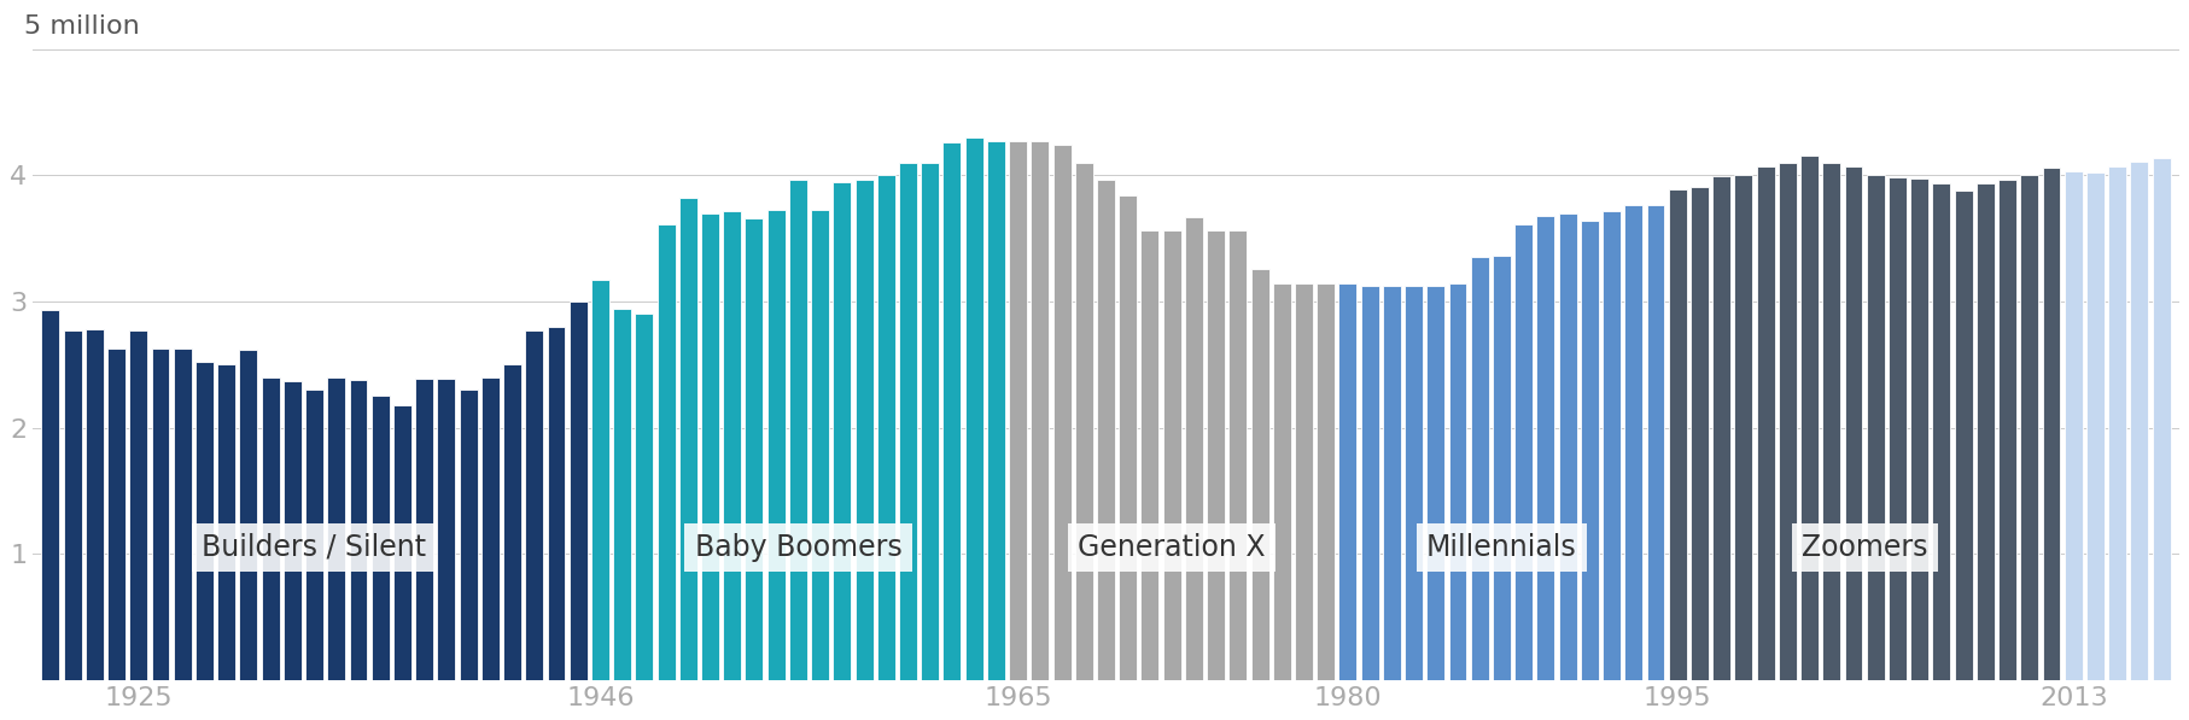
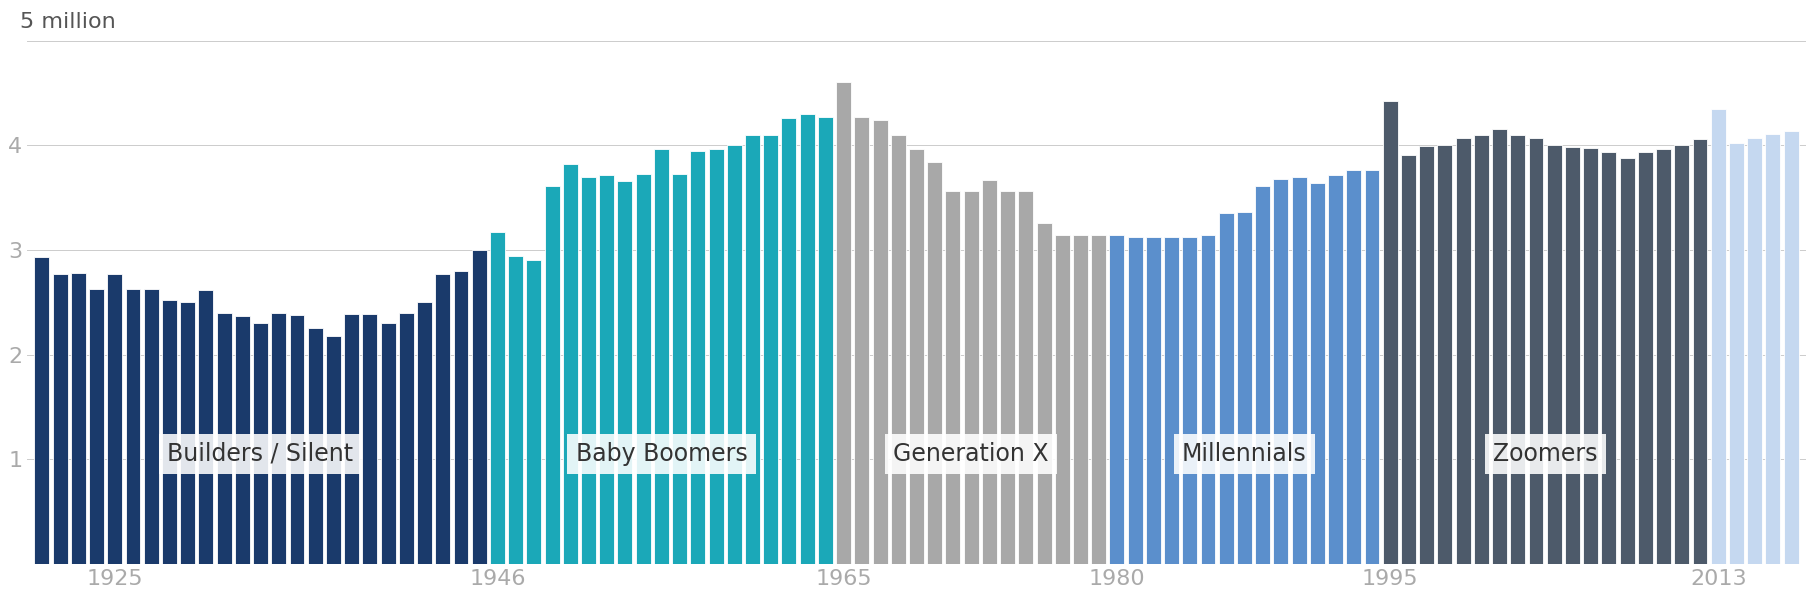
1965: 4.27 -> 4.60
1995: 3.89 -> 4.42
2013: 4.03 -> 4.35
